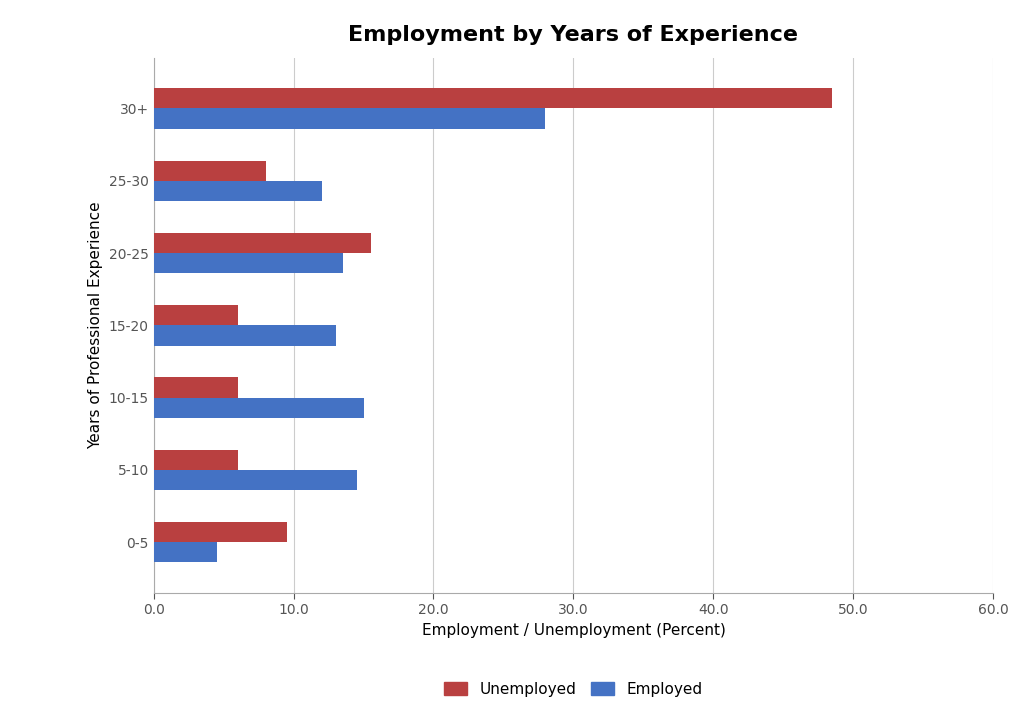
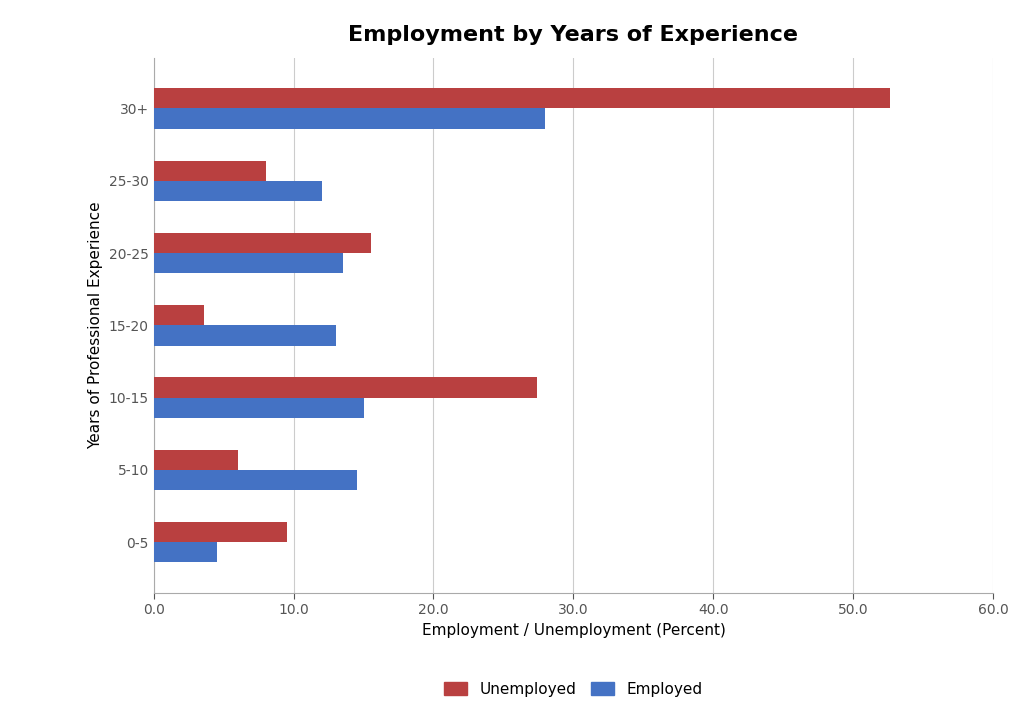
Unemployed/30+: 48.5 -> 52.6
Unemployed/15-20: 6.0 -> 3.6
Unemployed/10-15: 6.0 -> 27.4
